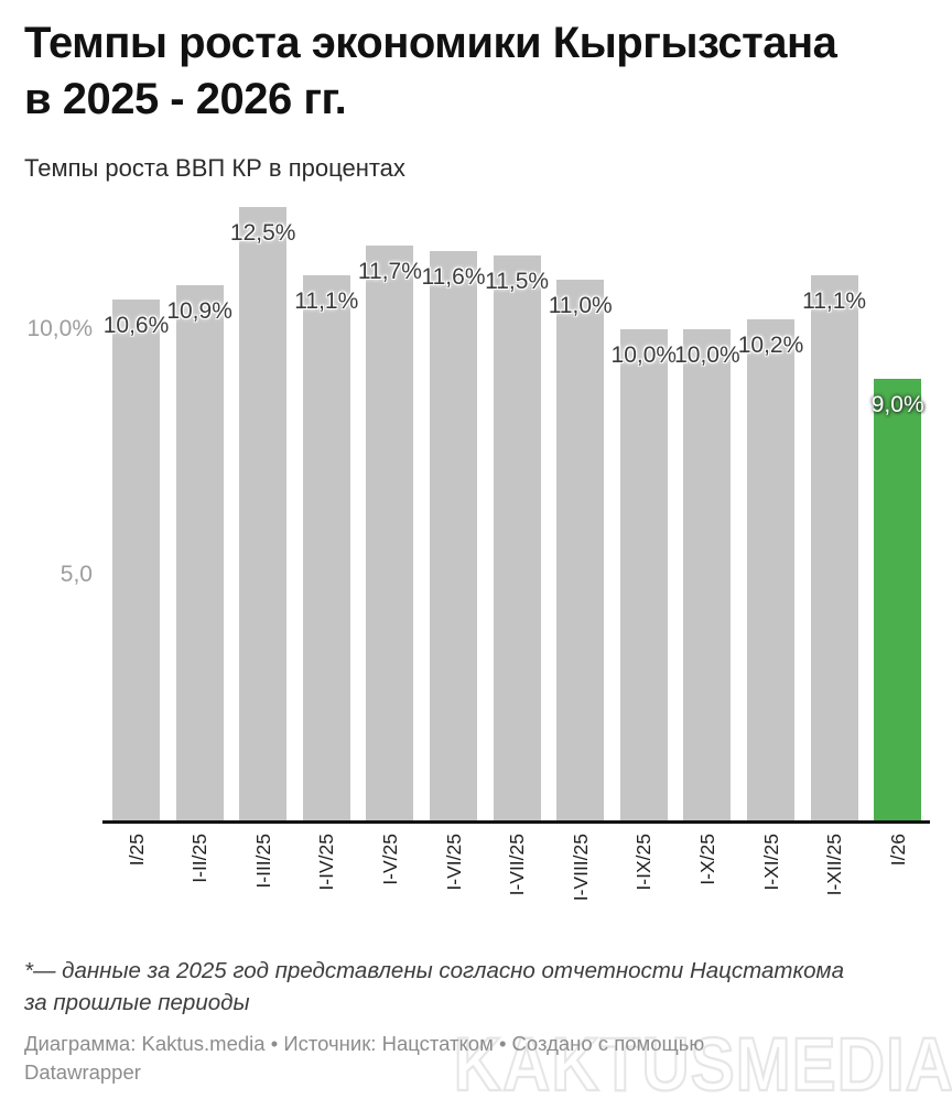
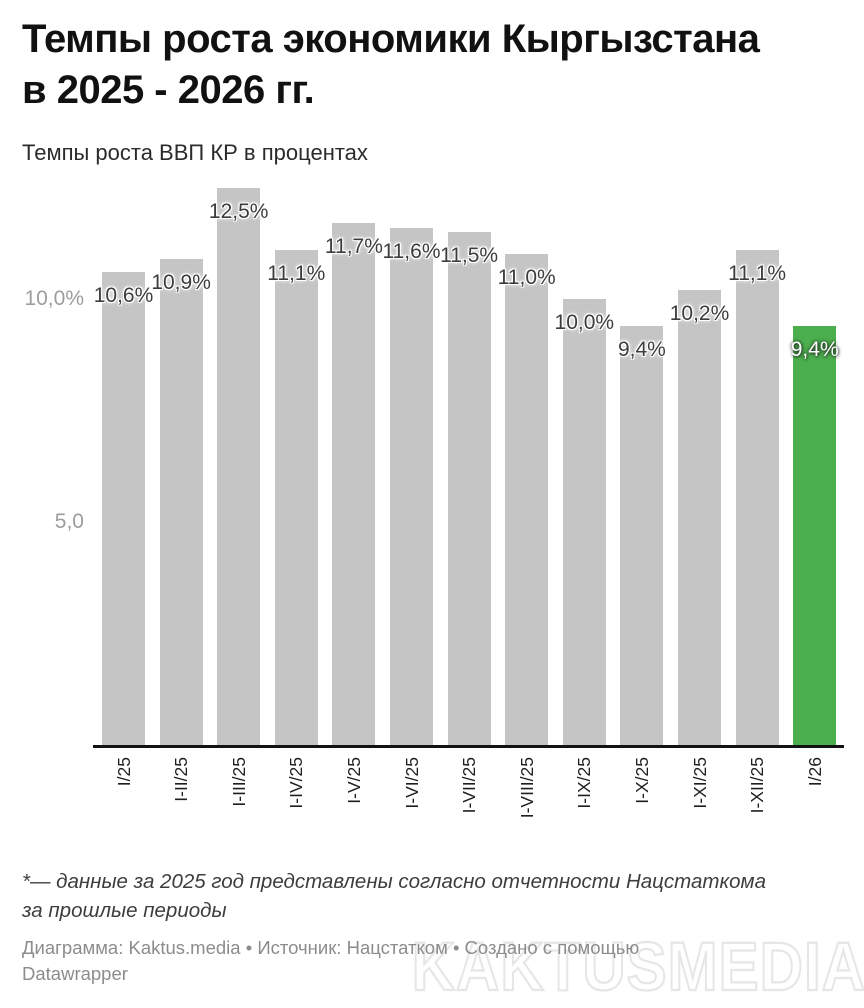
I-X/25: 10,0% -> 9,4%
I/26: 9,0% -> 9,4%
